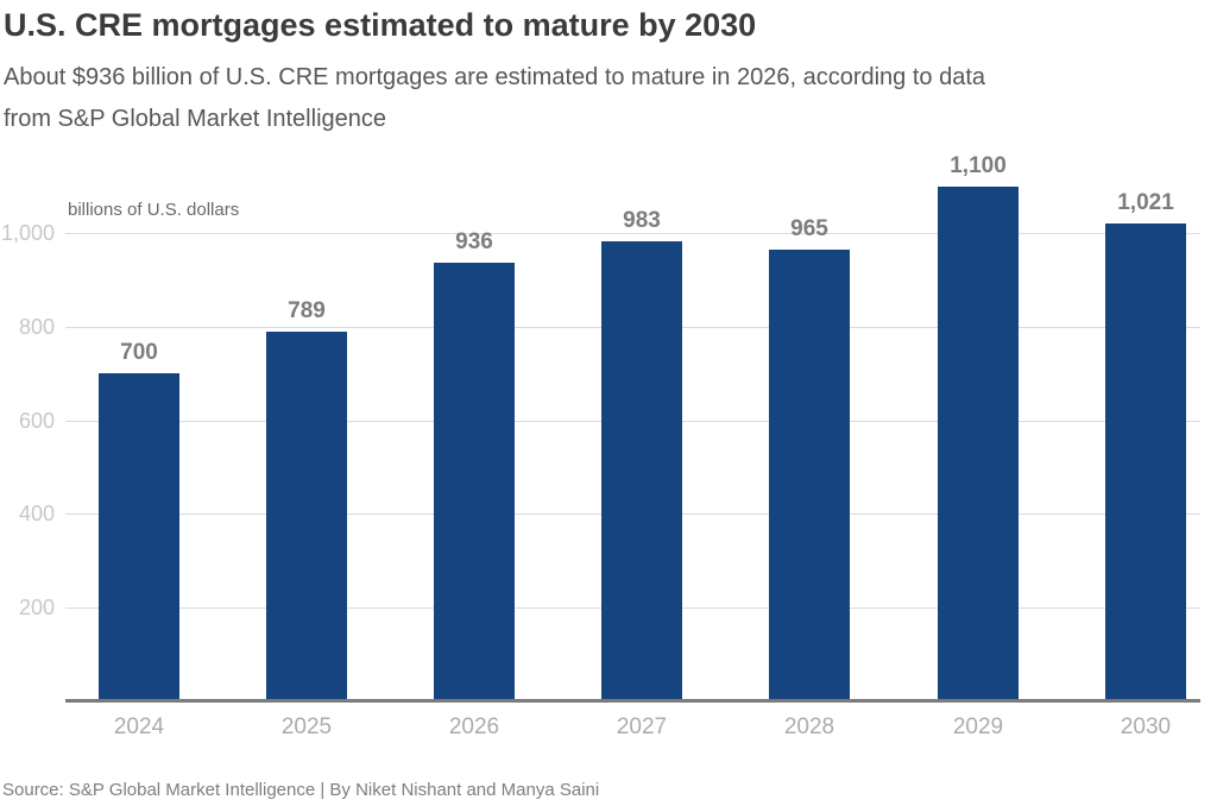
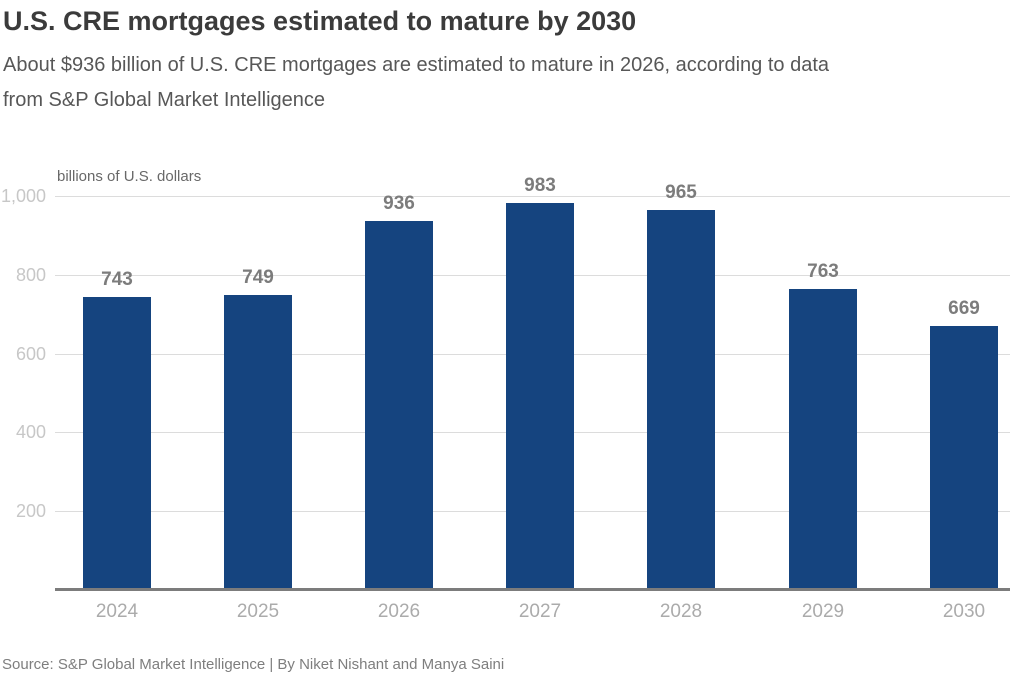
2024: 700 -> 743
2025: 789 -> 749
2029: 1,100 -> 763
2030: 1,021 -> 669
